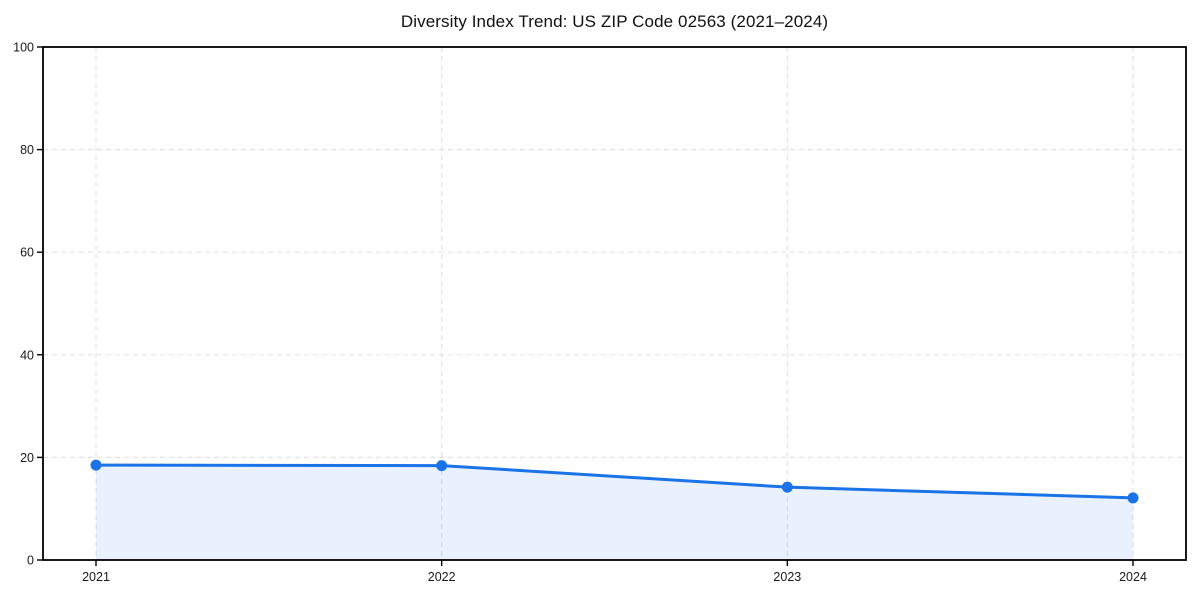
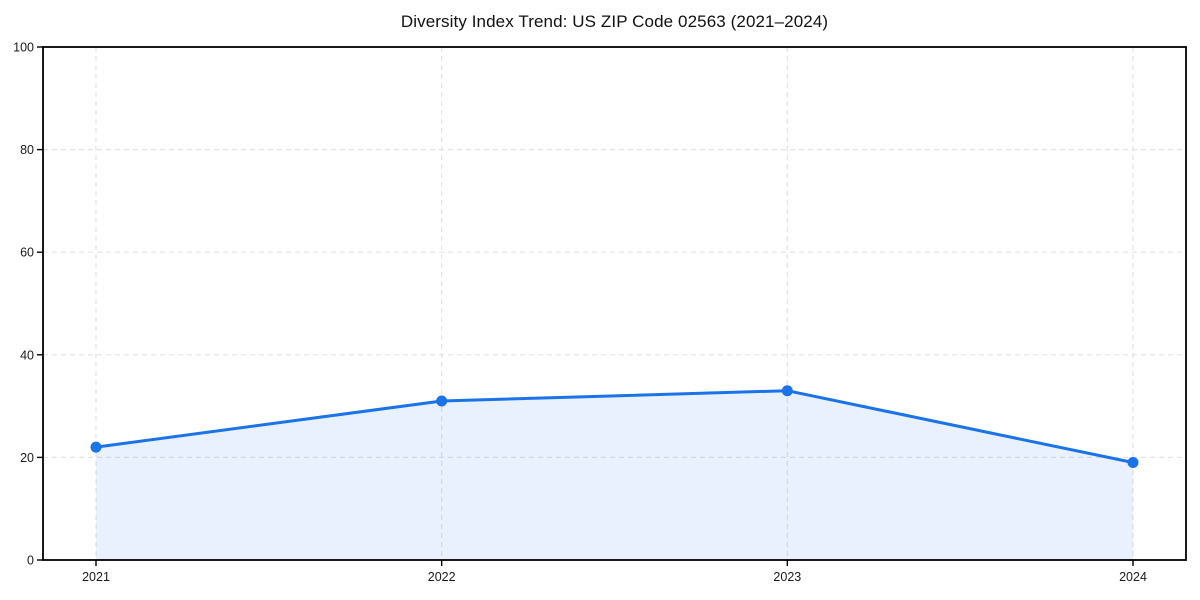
2021: 18 -> 22
2022: 18 -> 31
2023: 14 -> 33
2024: 12 -> 19
